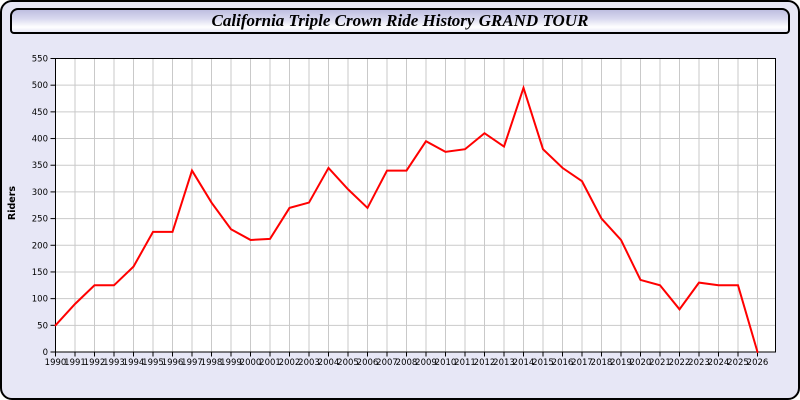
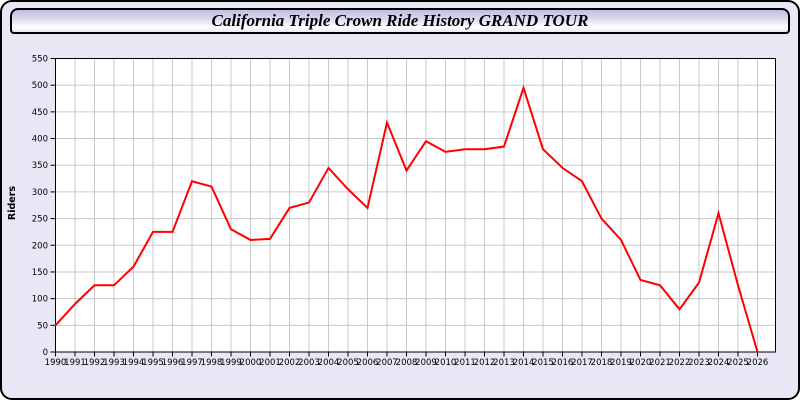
1997: 340 -> 320
1998: 280 -> 310
2007: 340 -> 430
2012: 410 -> 380
2024: 120 -> 260
